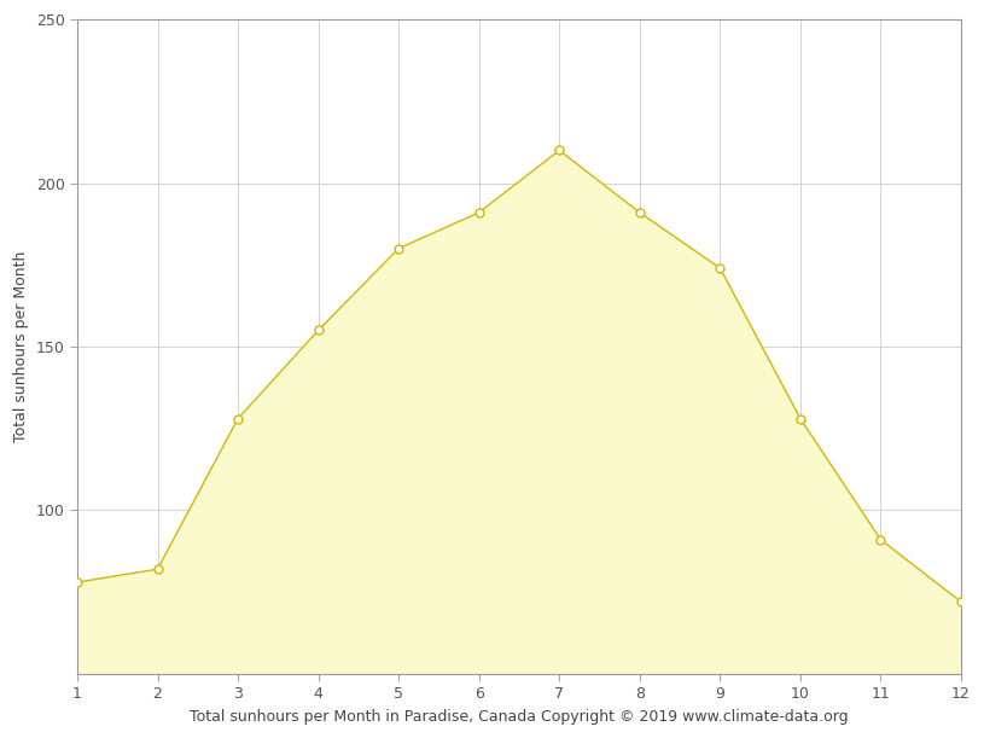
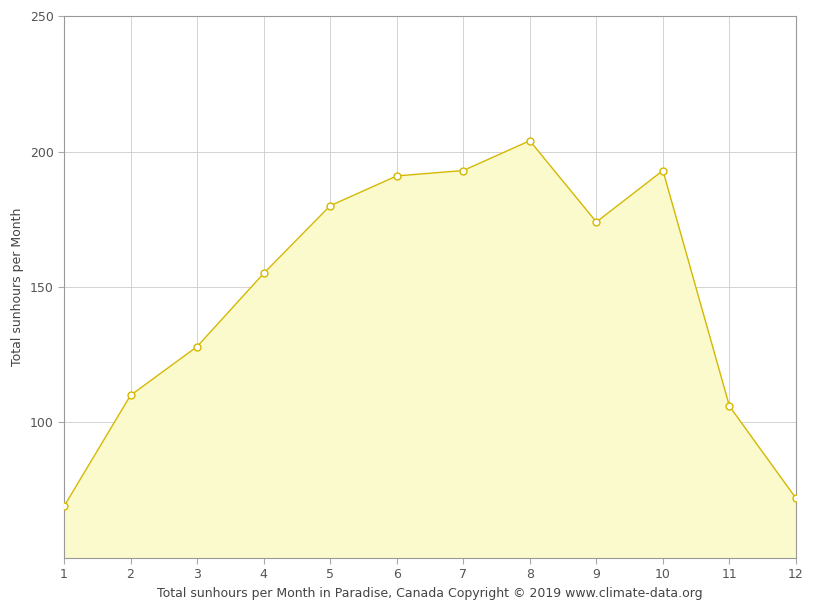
1: 78 -> 69
2: 82 -> 110
7: 210 -> 193
8: 191 -> 204
10: 128 -> 193
11: 91 -> 106
